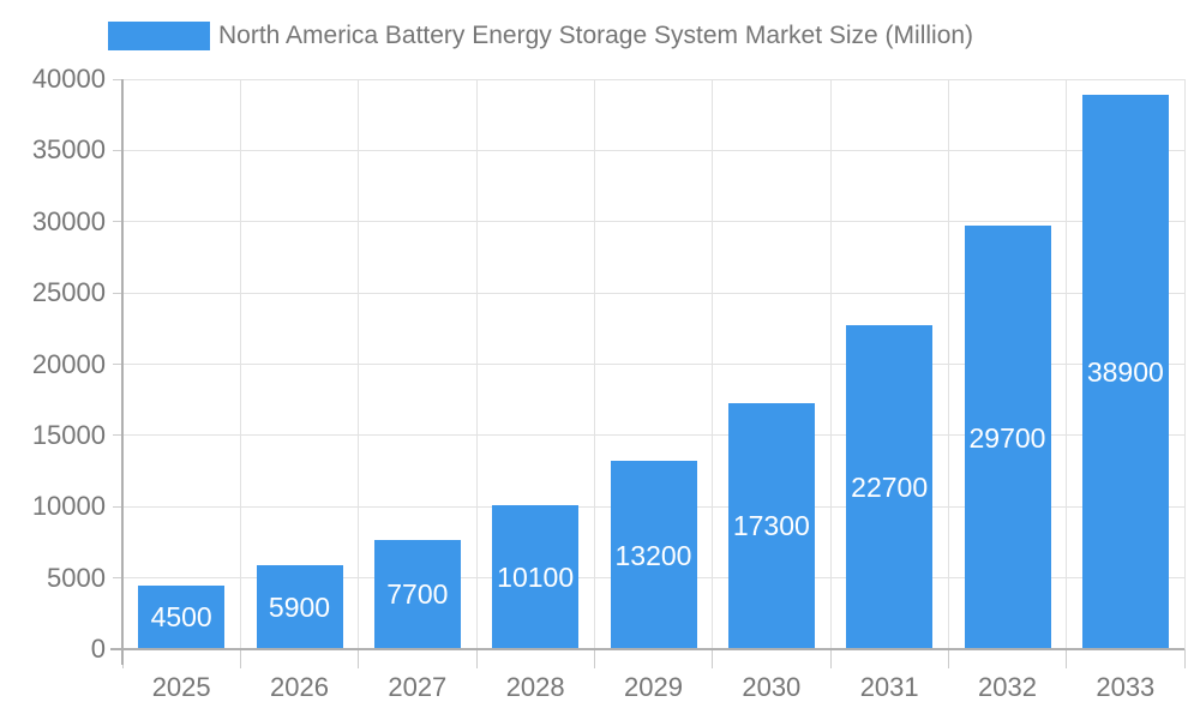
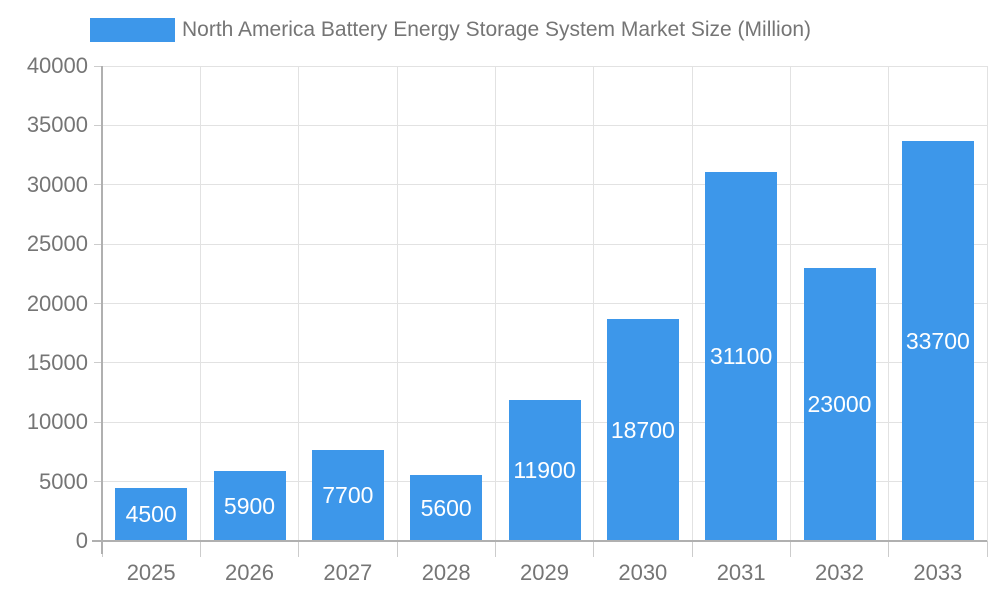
2028: 10100 -> 5600
2029: 13200 -> 11900
2030: 17300 -> 18700
2031: 22700 -> 31100
2032: 29700 -> 23000
2033: 38900 -> 33700
